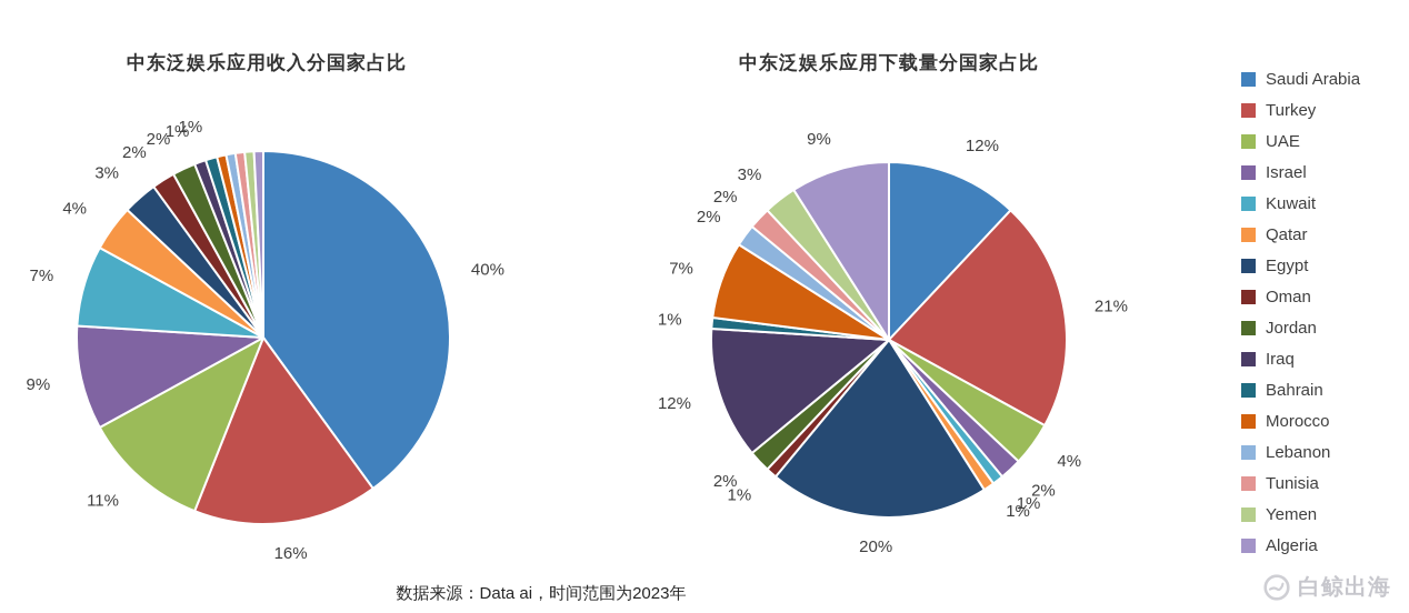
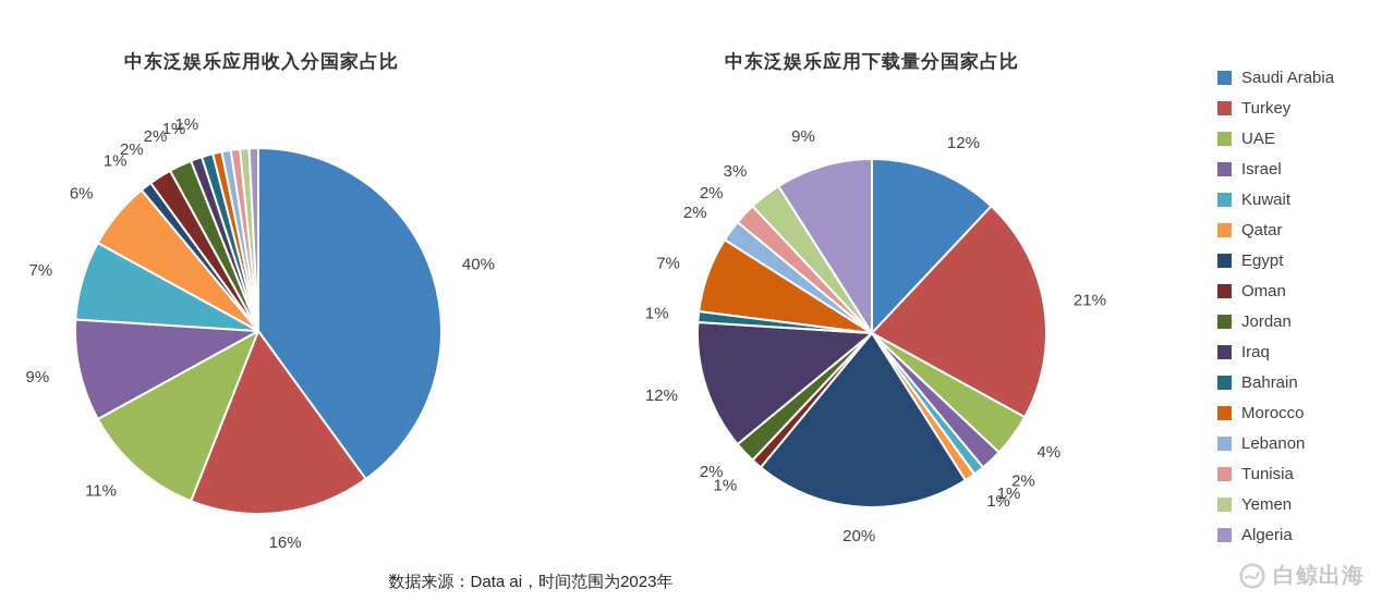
中东泛娱乐应用收入分国家占比/Qatar: 4% -> 6%
中东泛娱乐应用收入分国家占比/Egypt: 3% -> 1%
